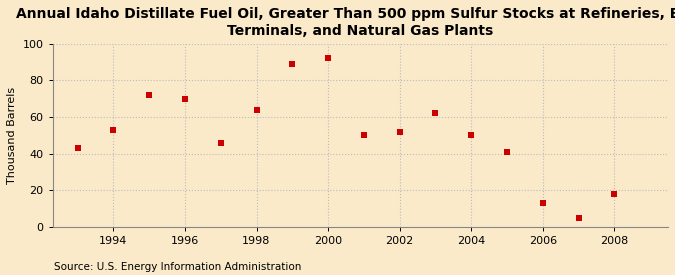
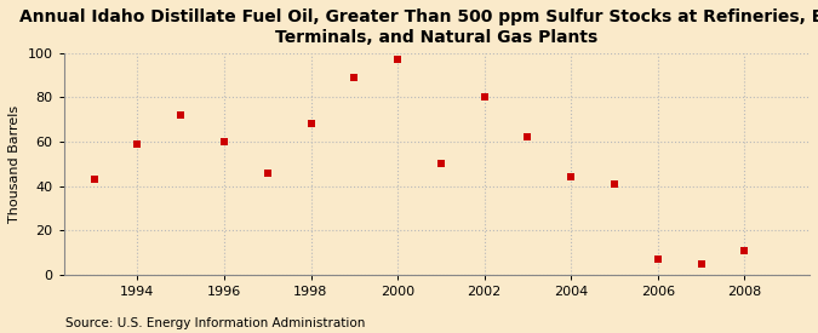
1994: 53 -> 59
1996: 70 -> 60
1998: 64 -> 68
2000: 92 -> 97
2002: 52 -> 80
2004: 50 -> 44
2006: 13 -> 7
2008: 18 -> 11
